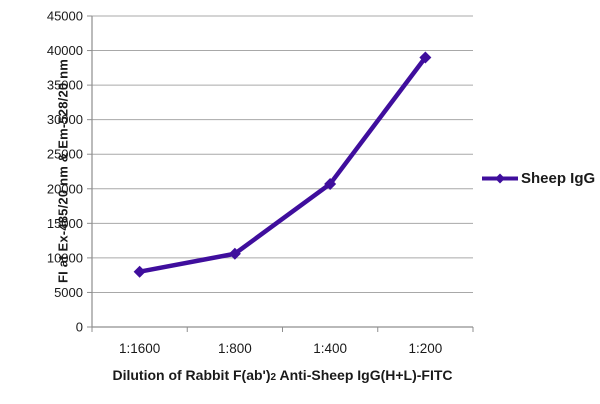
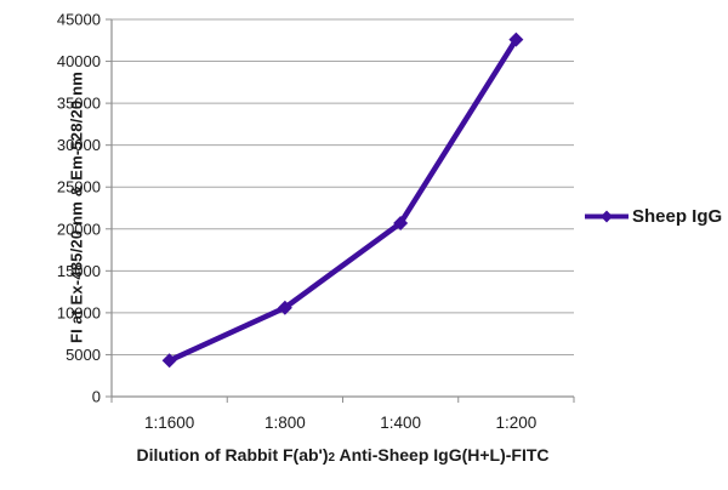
1:1600: 8000 -> 4000
1:200: 39000 -> 43000
